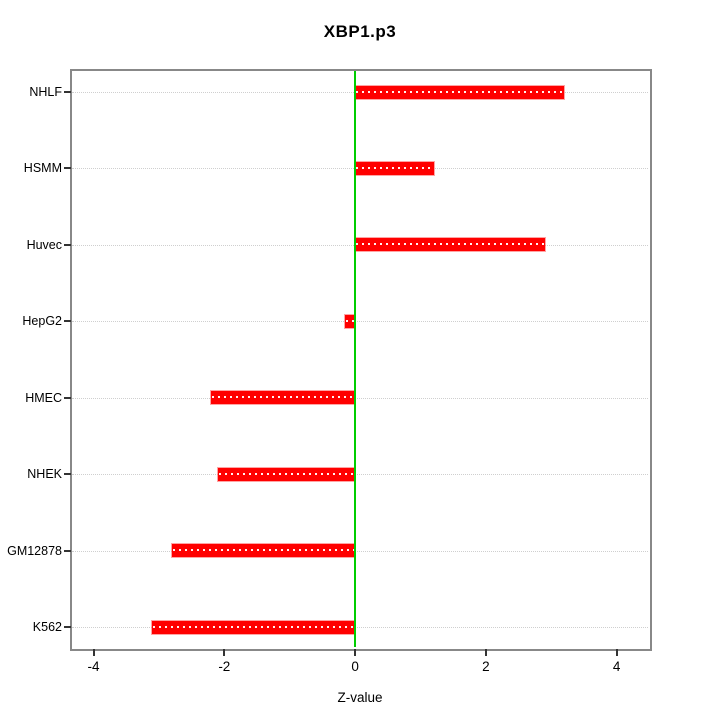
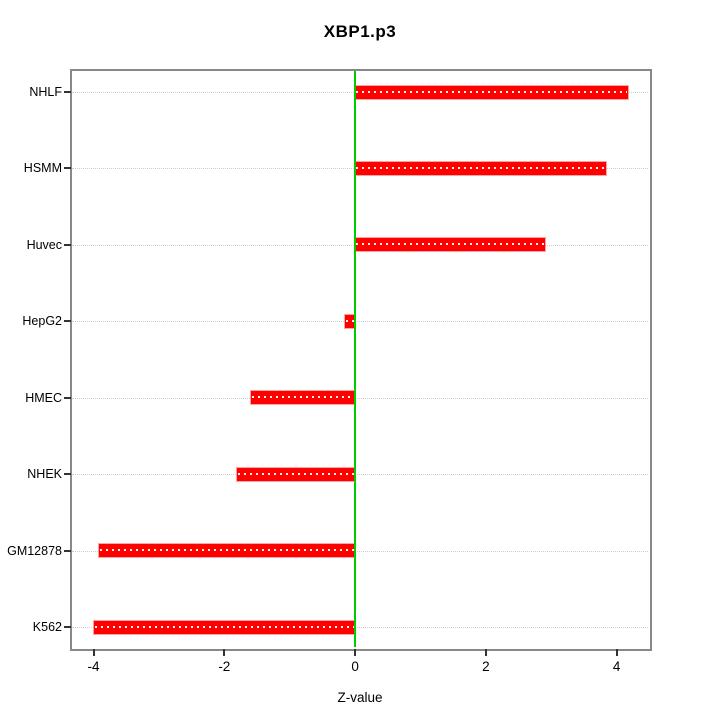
NHLF: 3.2 -> 4.2
HSMM: 1.2 -> 3.8
HMEC: -2.2 -> -1.6
NHEK: -2.1 -> -1.8
GM12878: -2.8 -> -3.9
K562: -3.1 -> -4.0
